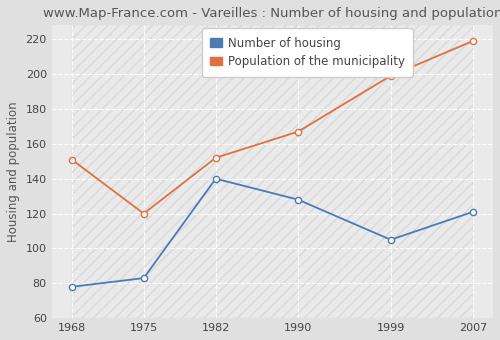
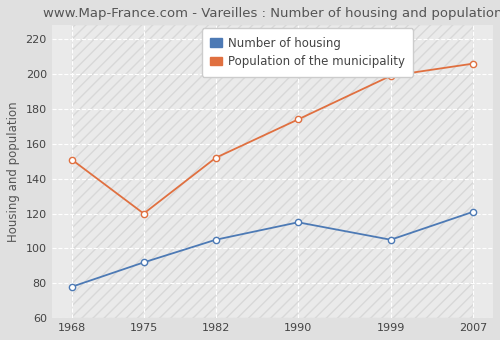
Number of housing/1975: 83 -> 92
Number of housing/1982: 140 -> 105
Number of housing/1990: 128 -> 115
Population of the municipality/1990: 167 -> 174
Population of the municipality/2007: 219 -> 206
